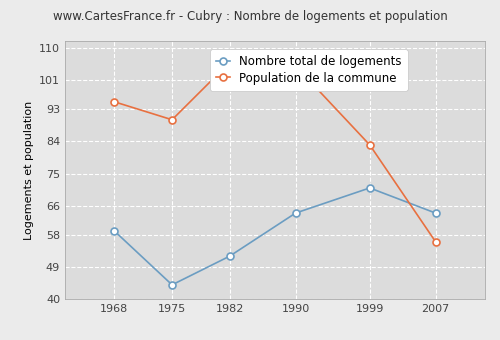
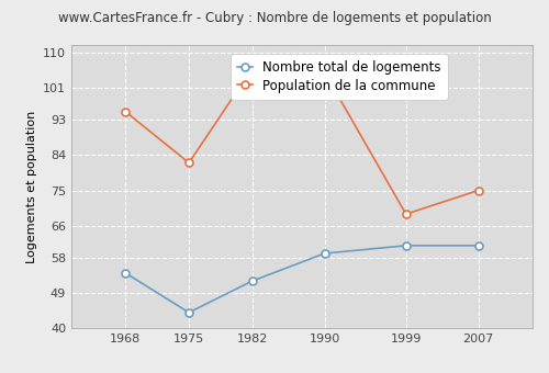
Nombre total de logements/1968: 59 -> 54
Population de la commune/1975: 90 -> 82
Nombre total de logements/1990: 64 -> 59
Nombre total de logements/1999: 71 -> 61
Population de la commune/1999: 83 -> 69
Nombre total de logements/2007: 64 -> 61
Population de la commune/2007: 56 -> 75
